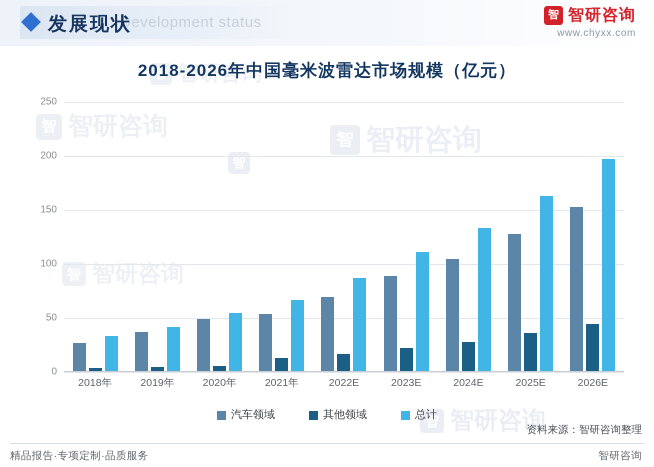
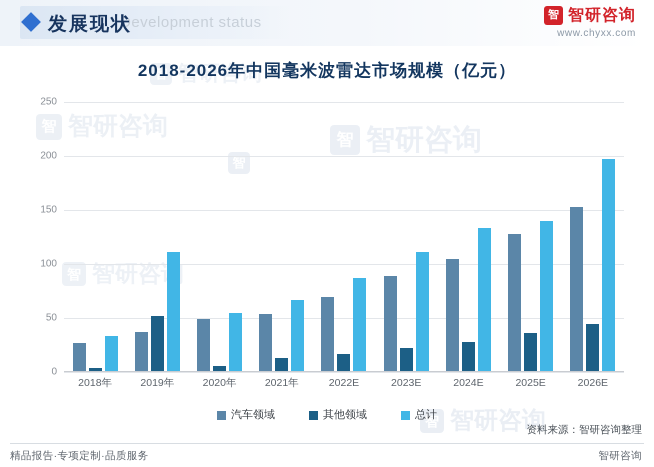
其他领域/2019年: 5 -> 52
总计/2019年: 42 -> 111
总计/2025E: 163 -> 140
